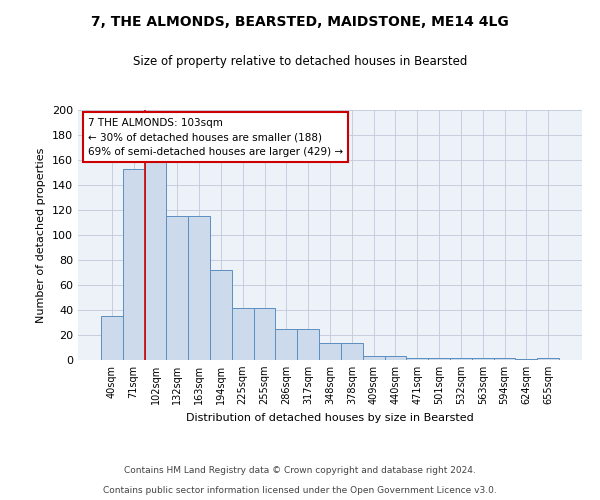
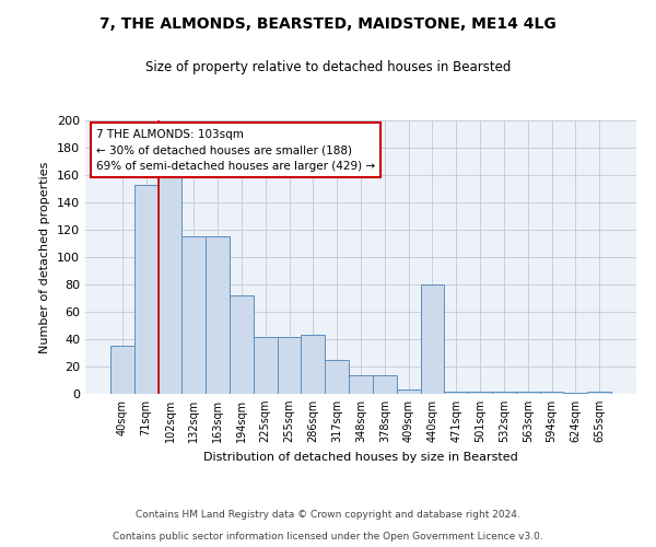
286sqm: 25 -> 43
440sqm: 3 -> 80
